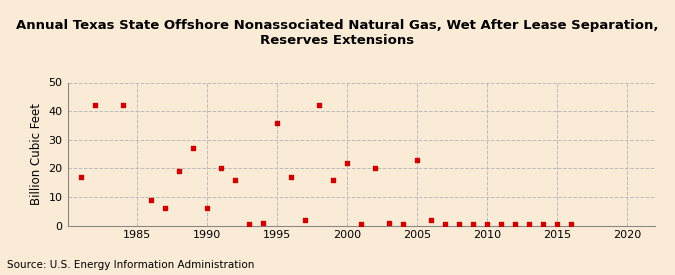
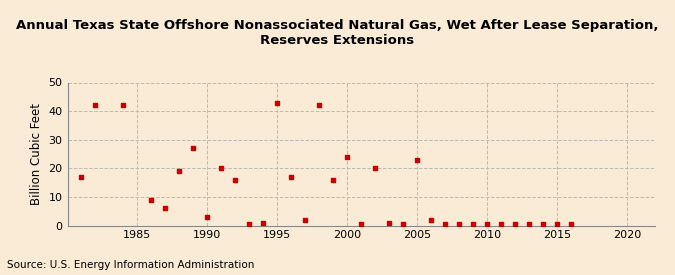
1990: 6.0 -> 3.0
1995: 36.0 -> 43.0
2000: 22.0 -> 24.0
